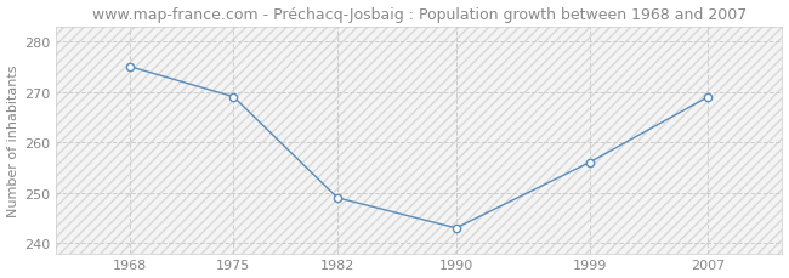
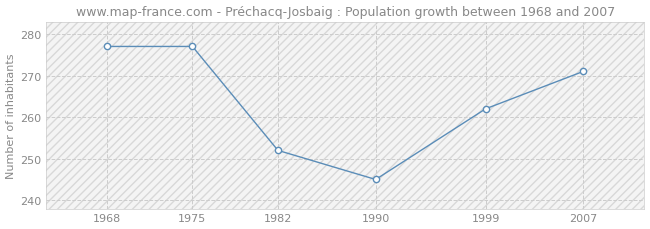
1968: 275 -> 277
1975: 269 -> 277
1982: 249 -> 252
1990: 243 -> 245
1999: 256 -> 262
2007: 269 -> 271
